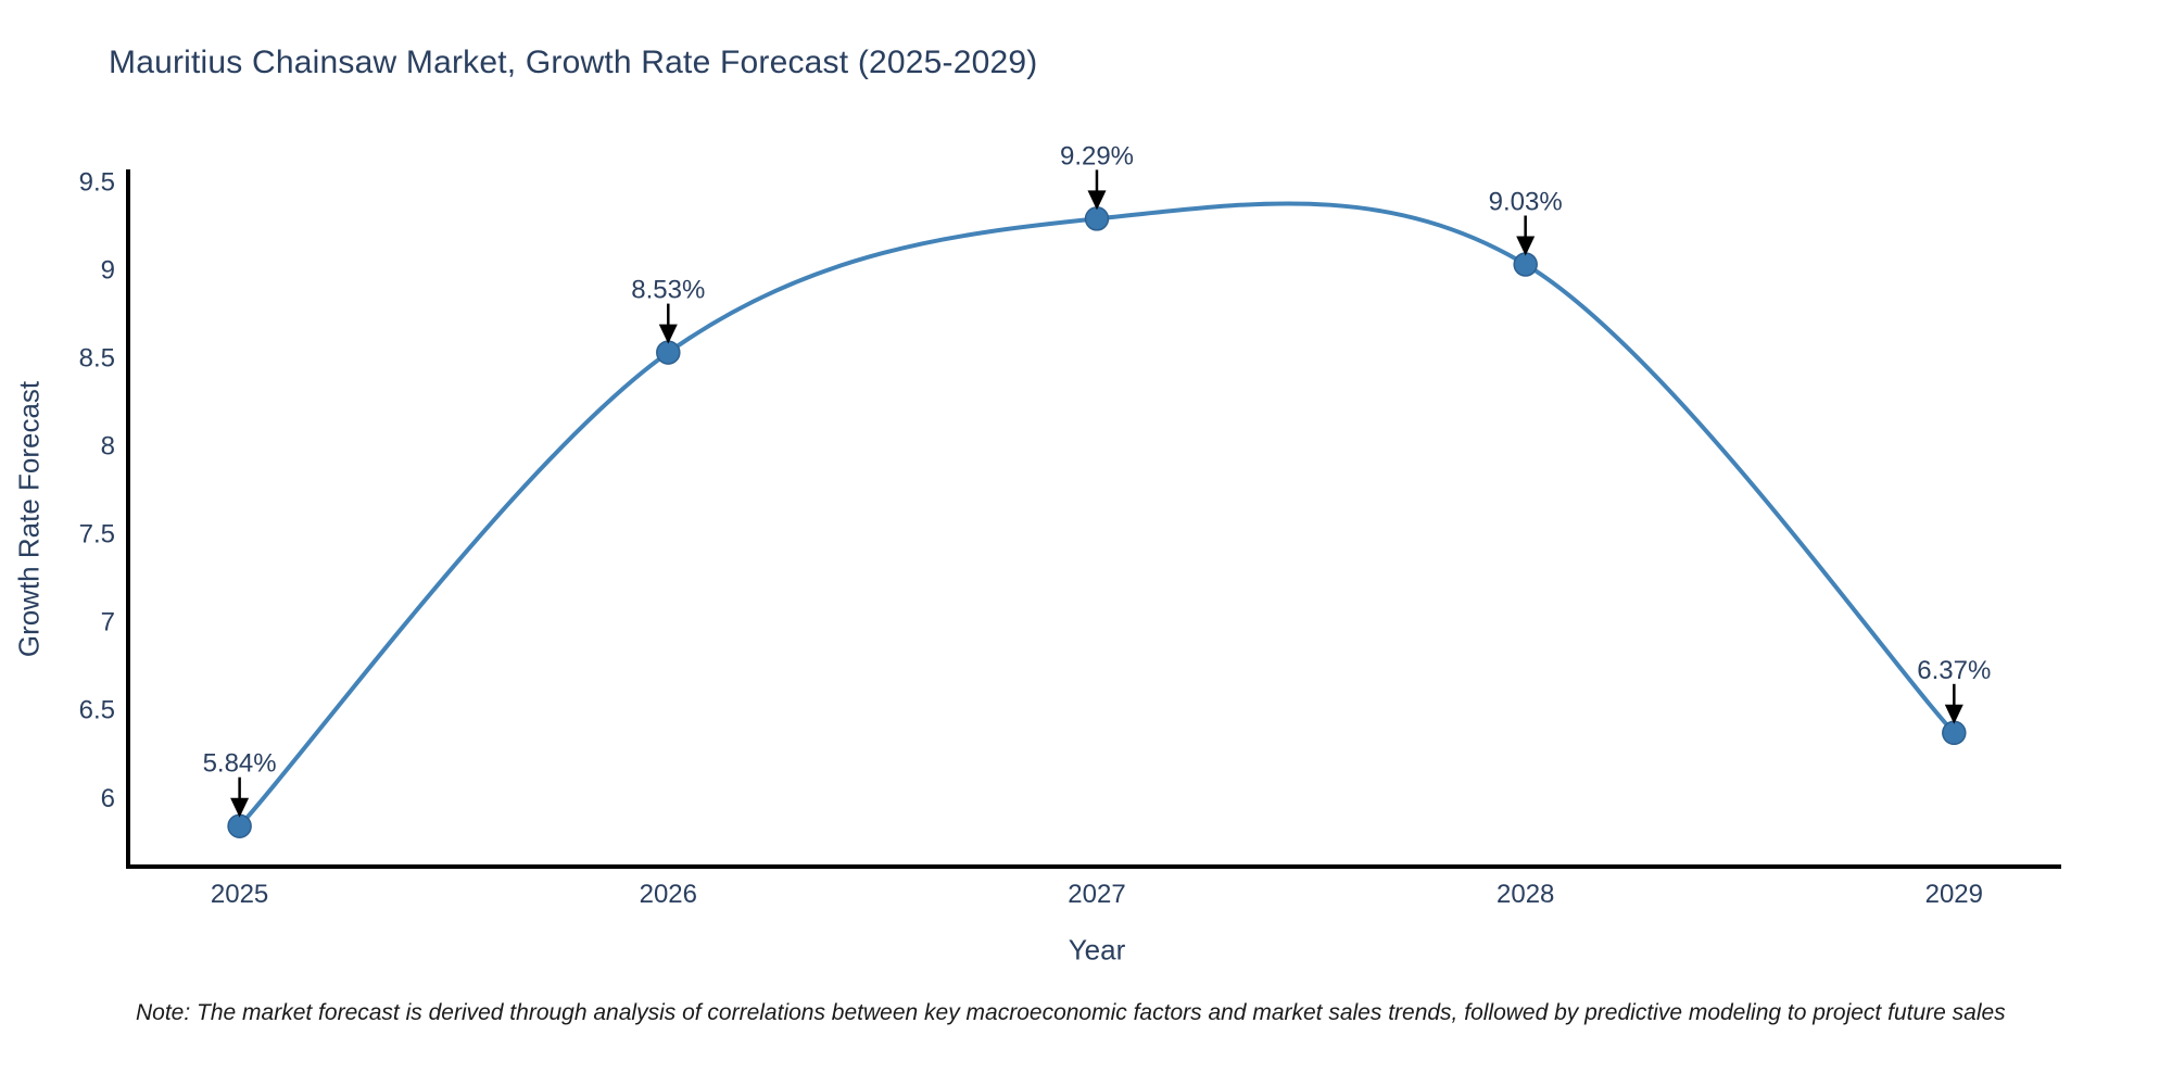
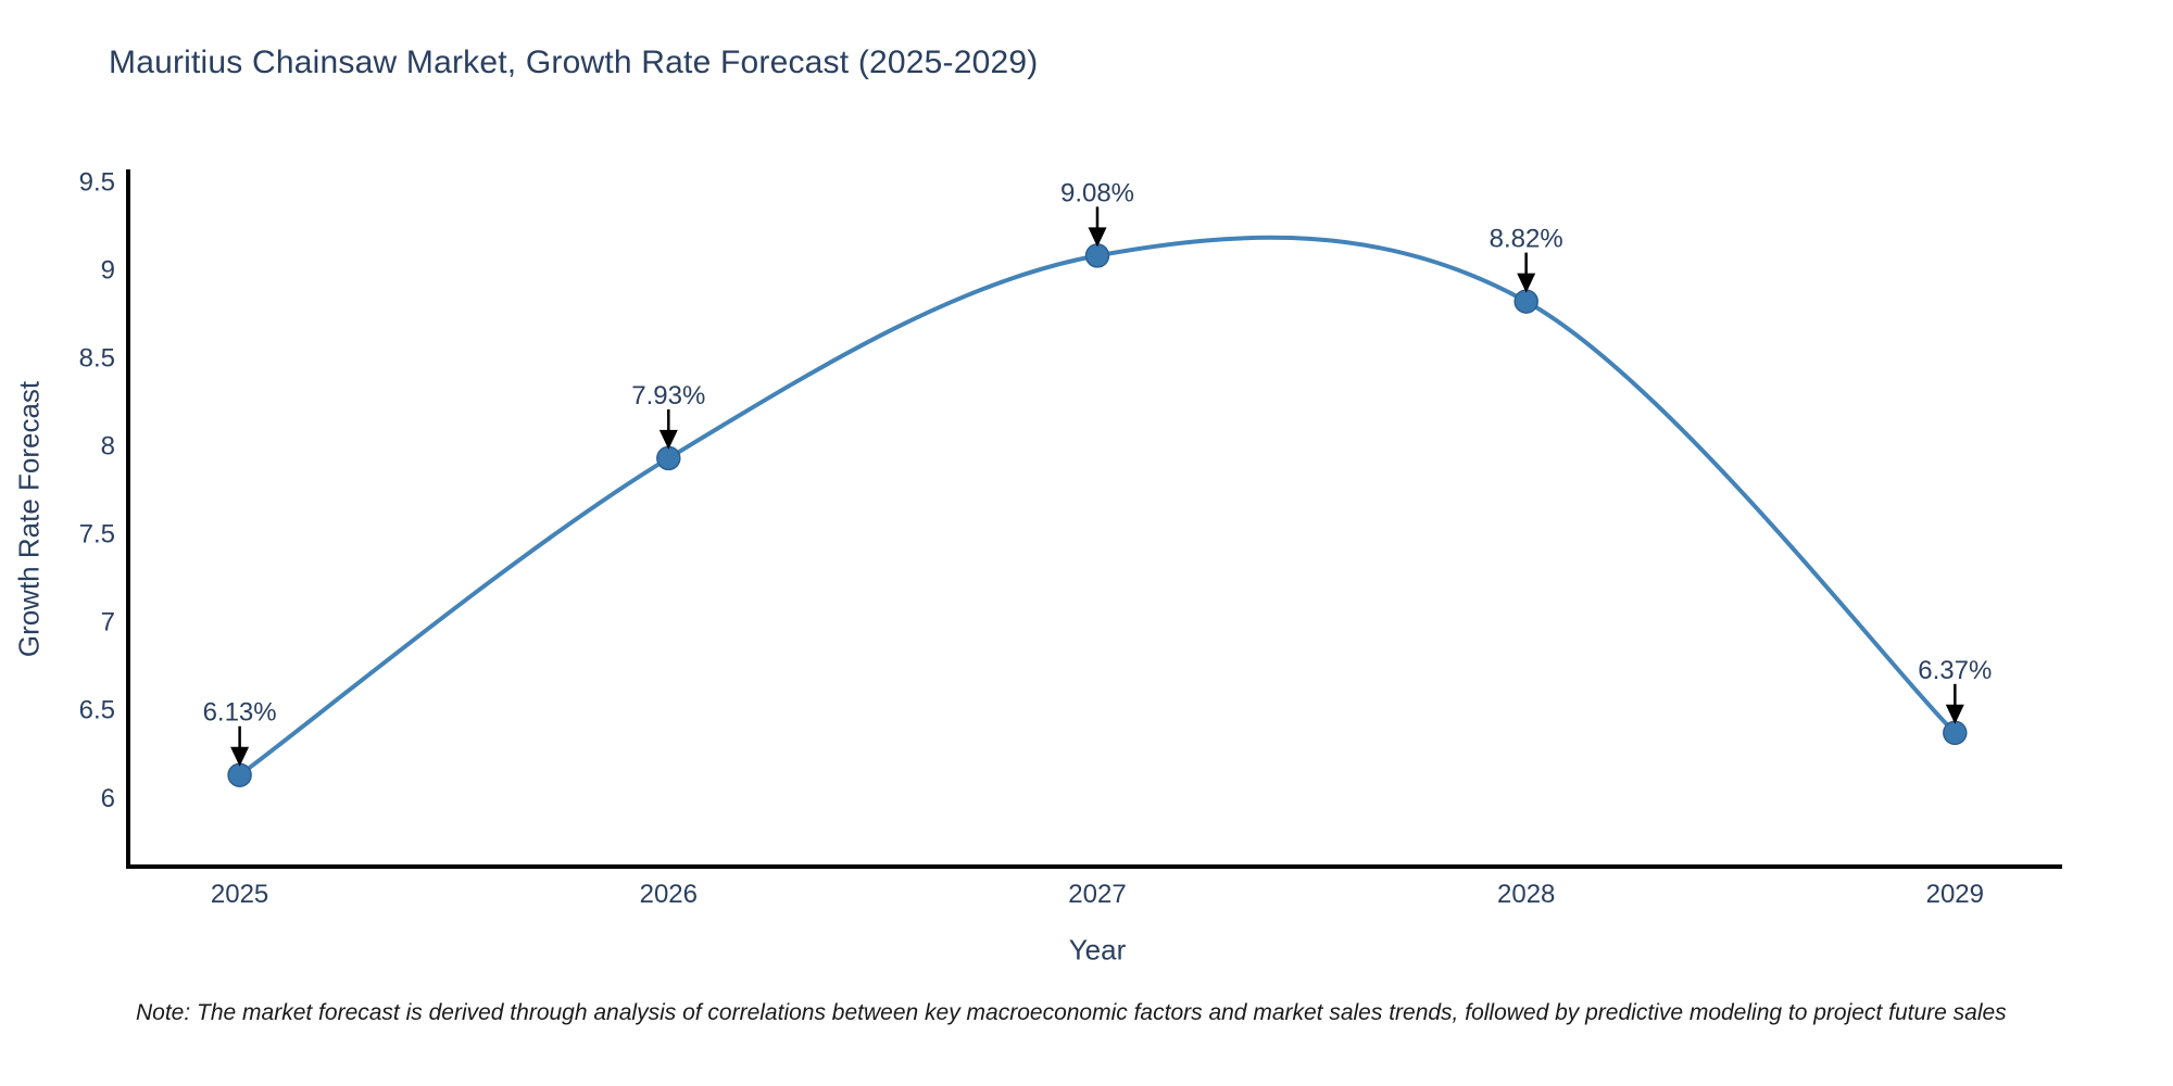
2025: 5.84% -> 6.13%
2026: 8.53% -> 7.93%
2027: 9.29% -> 9.08%
2028: 9.03% -> 8.82%
